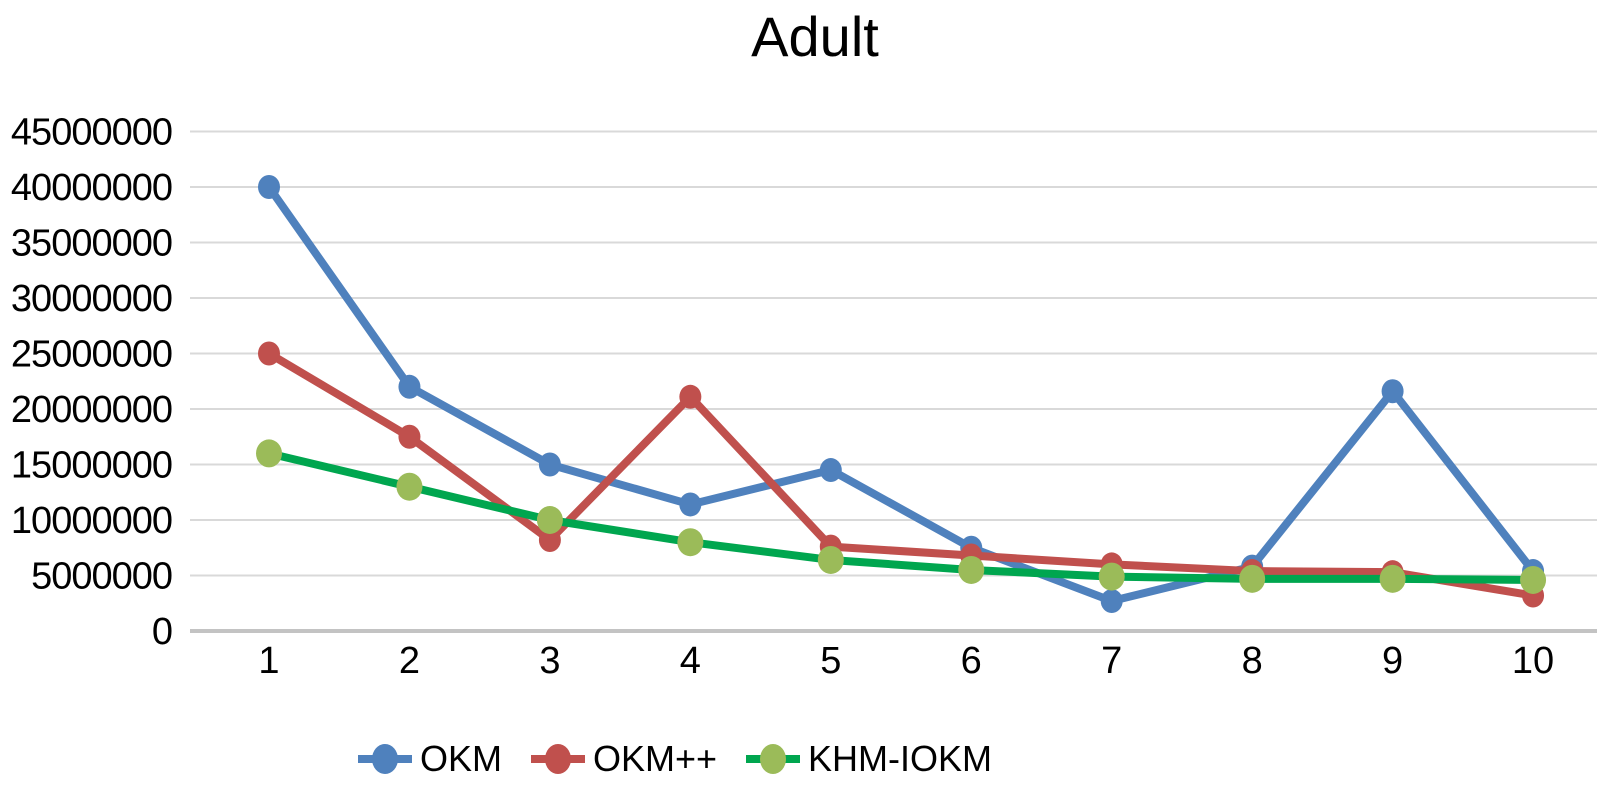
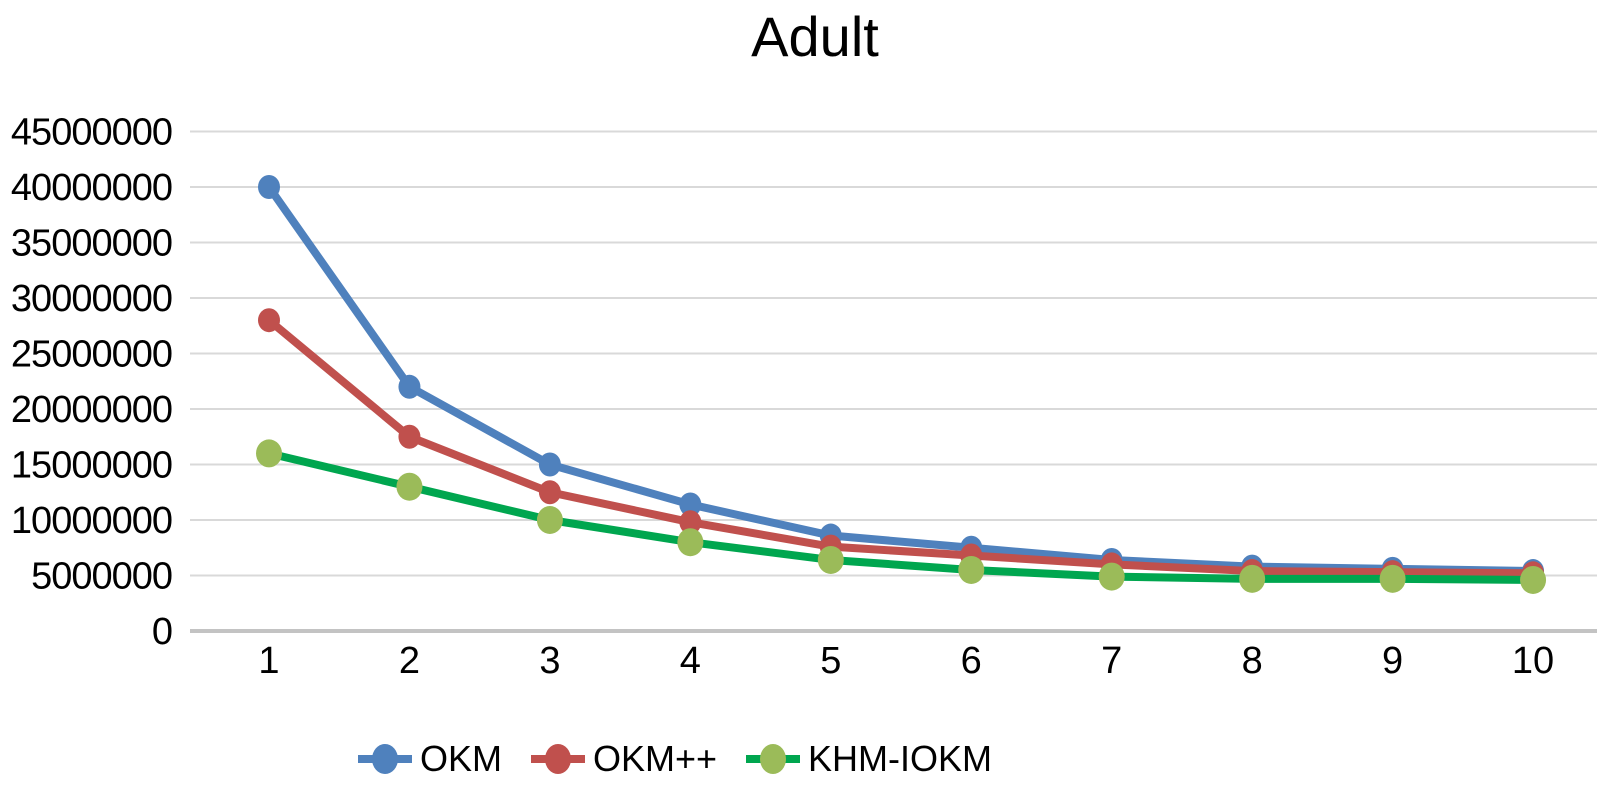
OKM++/1: 25000000 -> 28000000
OKM++/3: 8200000 -> 12500000
OKM++/4: 21100000 -> 9800000
OKM/5: 14500000 -> 8600000
OKM/7: 2700000 -> 6400000
OKM/9: 21600000 -> 5600000
OKM++/10: 3200000 -> 5200000
